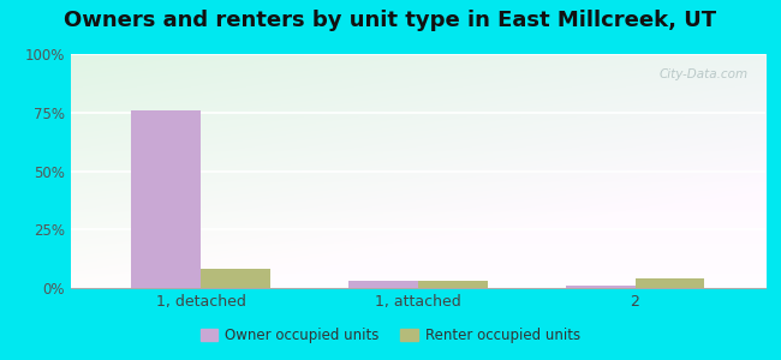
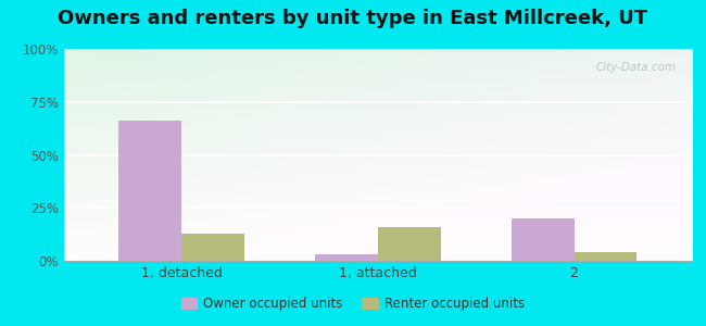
Owner occupied units/1, detached: 76% -> 66%
Renter occupied units/1, detached: 8% -> 13%
Renter occupied units/1, attached: 3% -> 16%
Owner occupied units/2: 1% -> 20%
